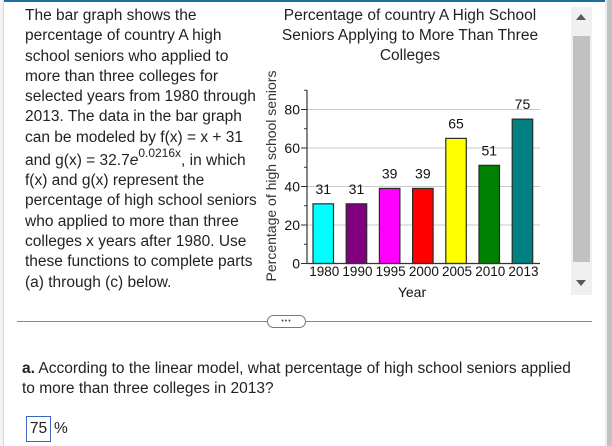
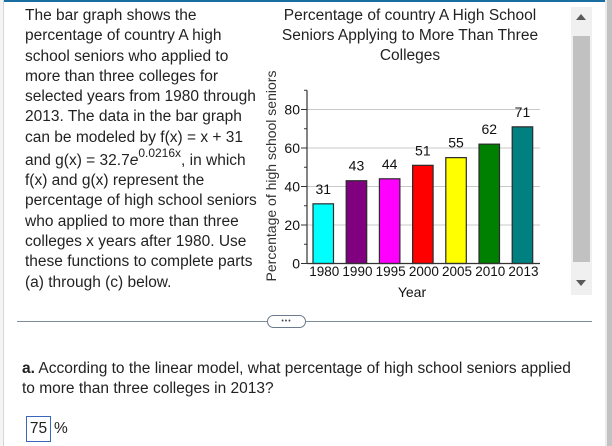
1990: 31 -> 43
1995: 39 -> 44
2000: 39 -> 51
2005: 65 -> 55
2010: 51 -> 62
2013: 75 -> 71
